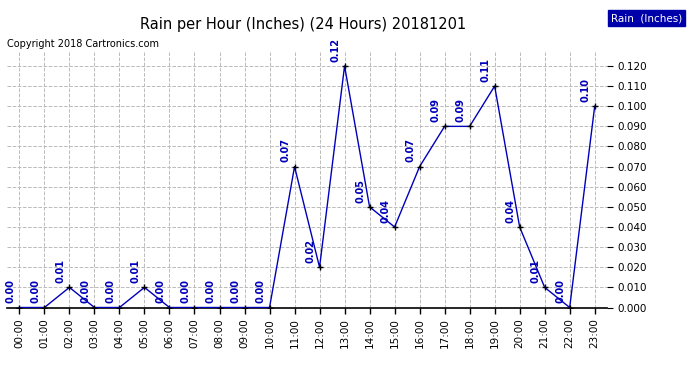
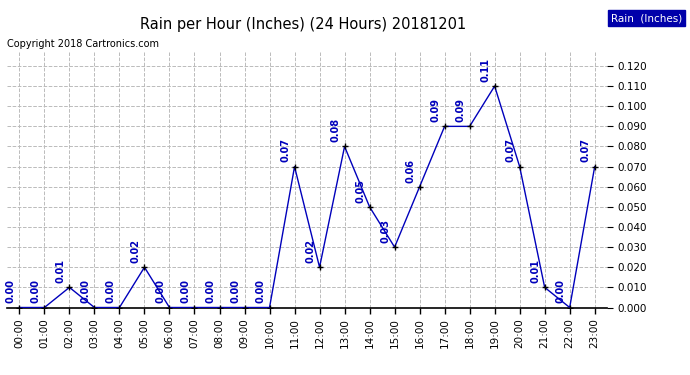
05:00: 0.01 -> 0.02
13:00: 0.12 -> 0.08
15:00: 0.04 -> 0.03
16:00: 0.07 -> 0.06
20:00: 0.04 -> 0.07
23:00: 0.10 -> 0.07
